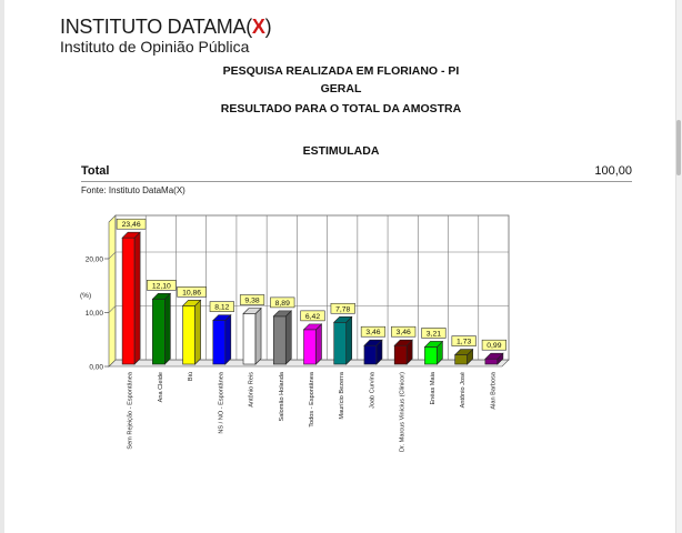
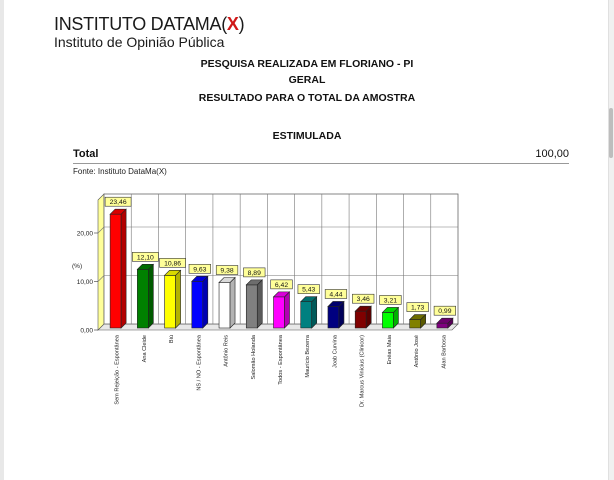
NS / NO - Espontânea: 8,12 -> 9,63
Maurício Bezerra: 7,78 -> 5,43
Joab Curvina: 3,46 -> 4,44
